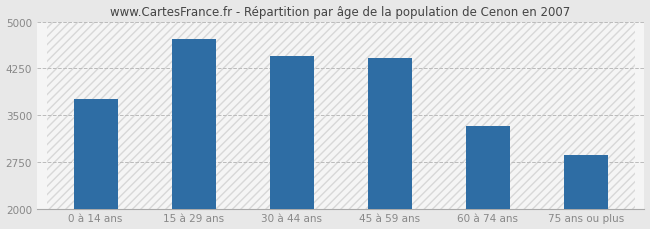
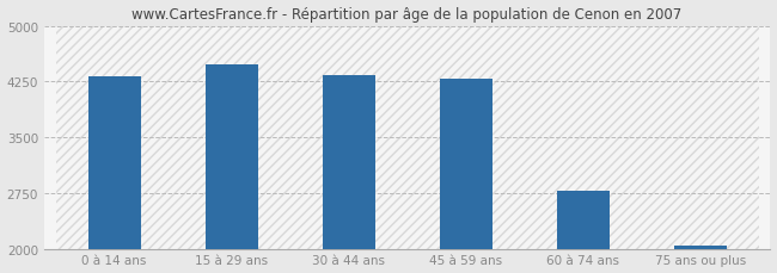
0 à 14 ans: 3760 -> 4320
15 à 29 ans: 4720 -> 4480
30 à 44 ans: 4440 -> 4330
45 à 59 ans: 4420 -> 4280
60 à 74 ans: 3320 -> 2780
75 ans ou plus: 2860 -> 2040
